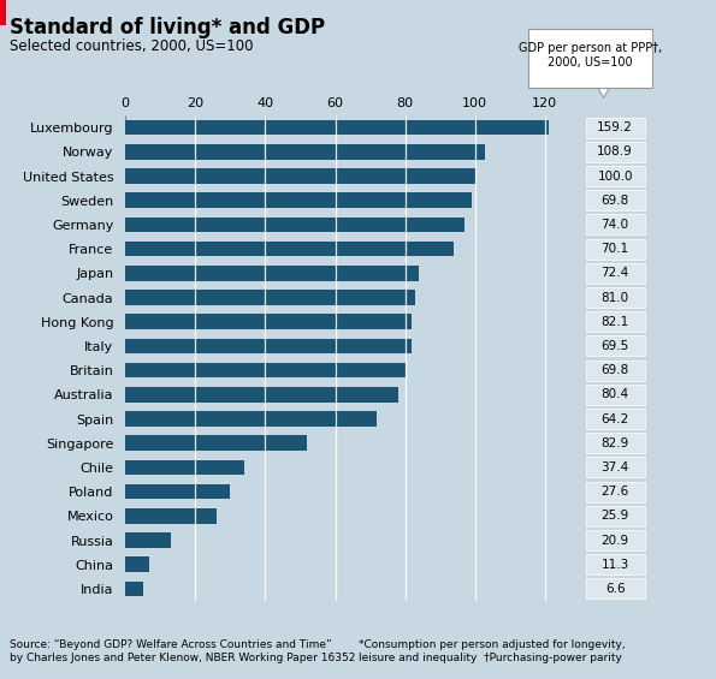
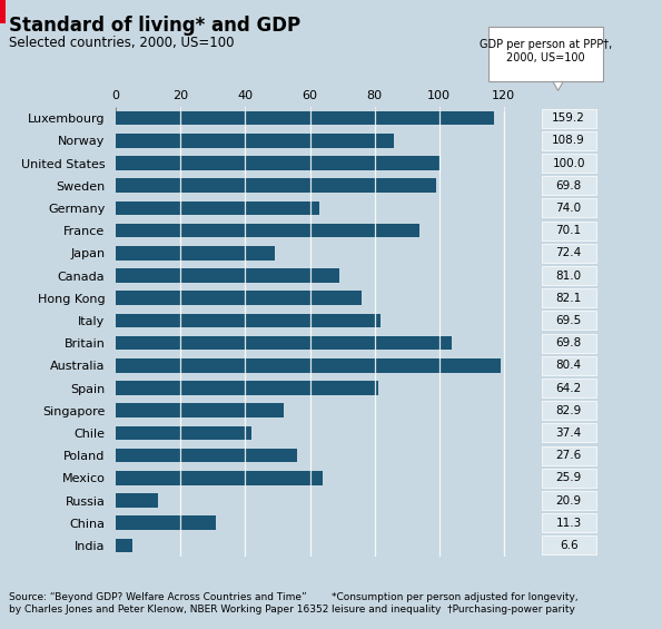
Luxembourg: 121 -> 117
Norway: 103 -> 86
Germany: 97 -> 63
Japan: 84 -> 49
Canada: 83 -> 69
Hong Kong: 82 -> 76
Britain: 80 -> 104
Australia: 78 -> 119
Spain: 72 -> 81
Chile: 34 -> 42
Poland: 30 -> 56
Mexico: 26 -> 64
China: 7 -> 31
